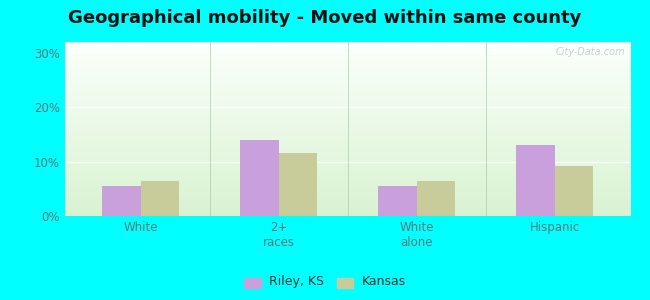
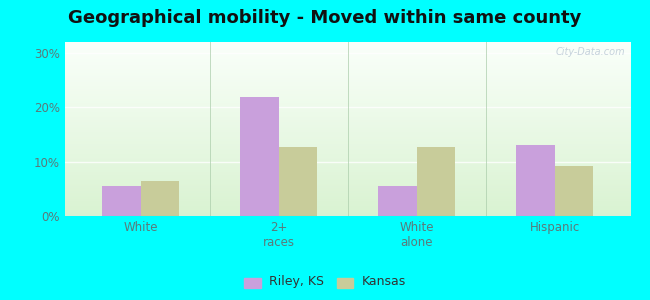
Riley, KS/2+ races: 14.0% -> 21.8%
Kansas/2+ races: 11.5% -> 12.6%
Kansas/White alone: 6.5% -> 12.6%
